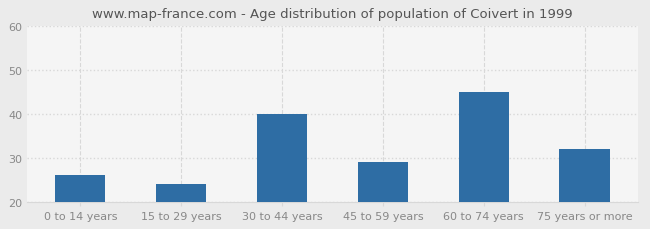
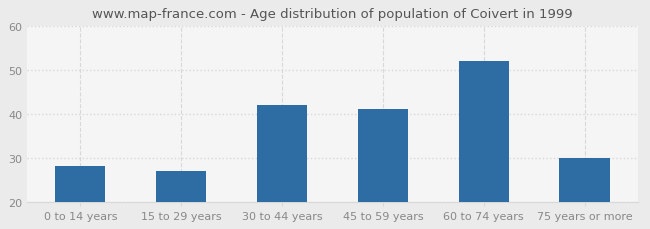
0 to 14 years: 26 -> 28
15 to 29 years: 24 -> 27
30 to 44 years: 40 -> 42
45 to 59 years: 29 -> 41
60 to 74 years: 45 -> 52
75 years or more: 32 -> 30
